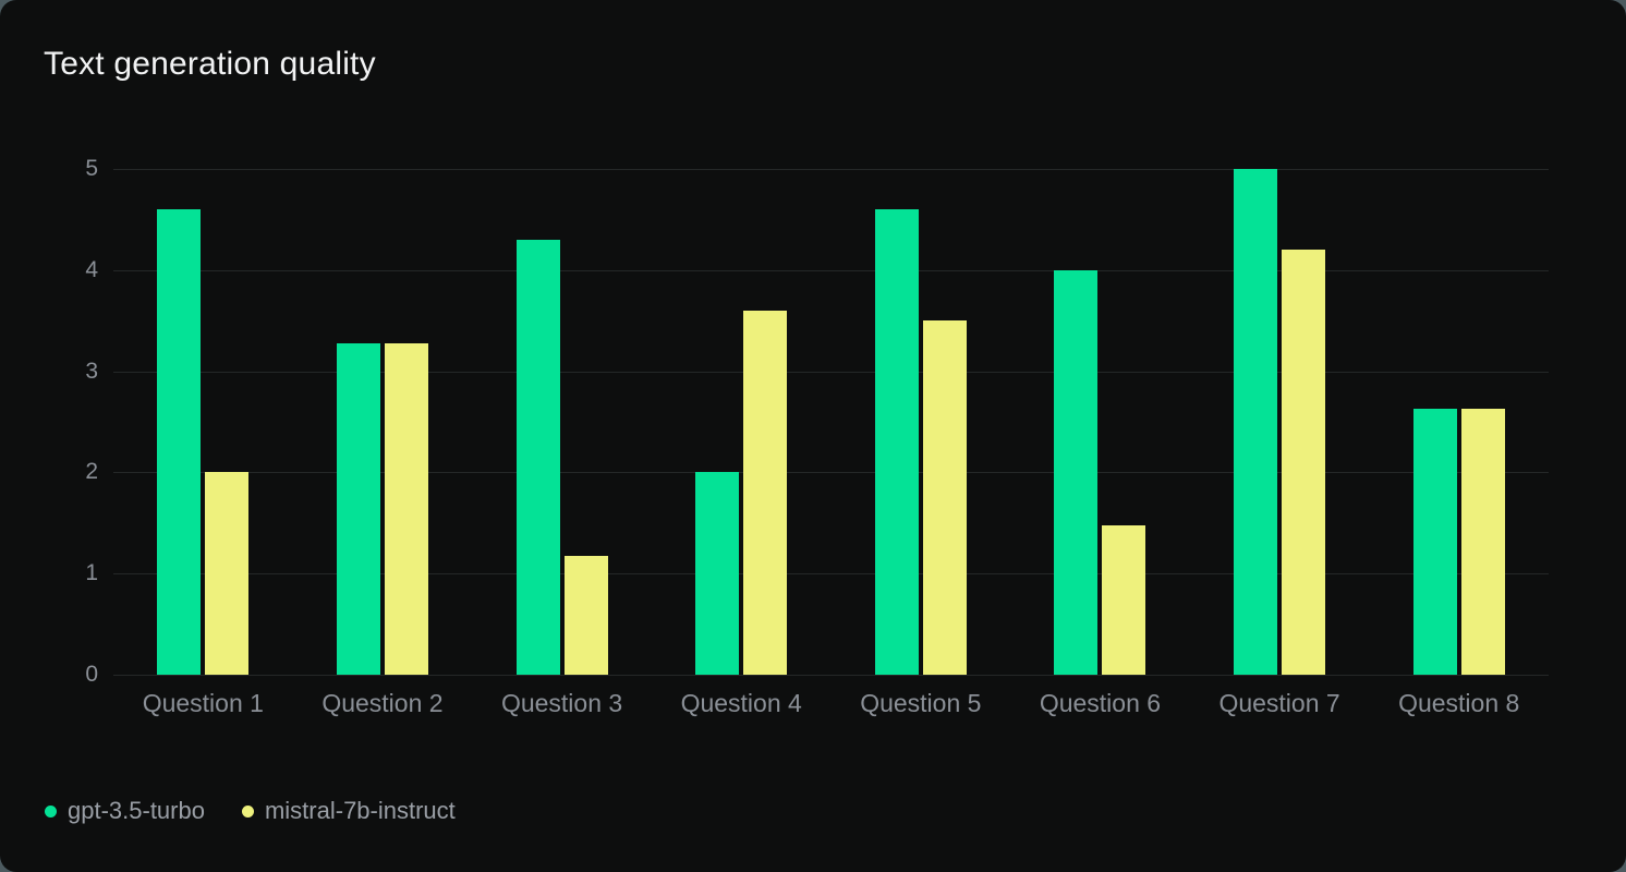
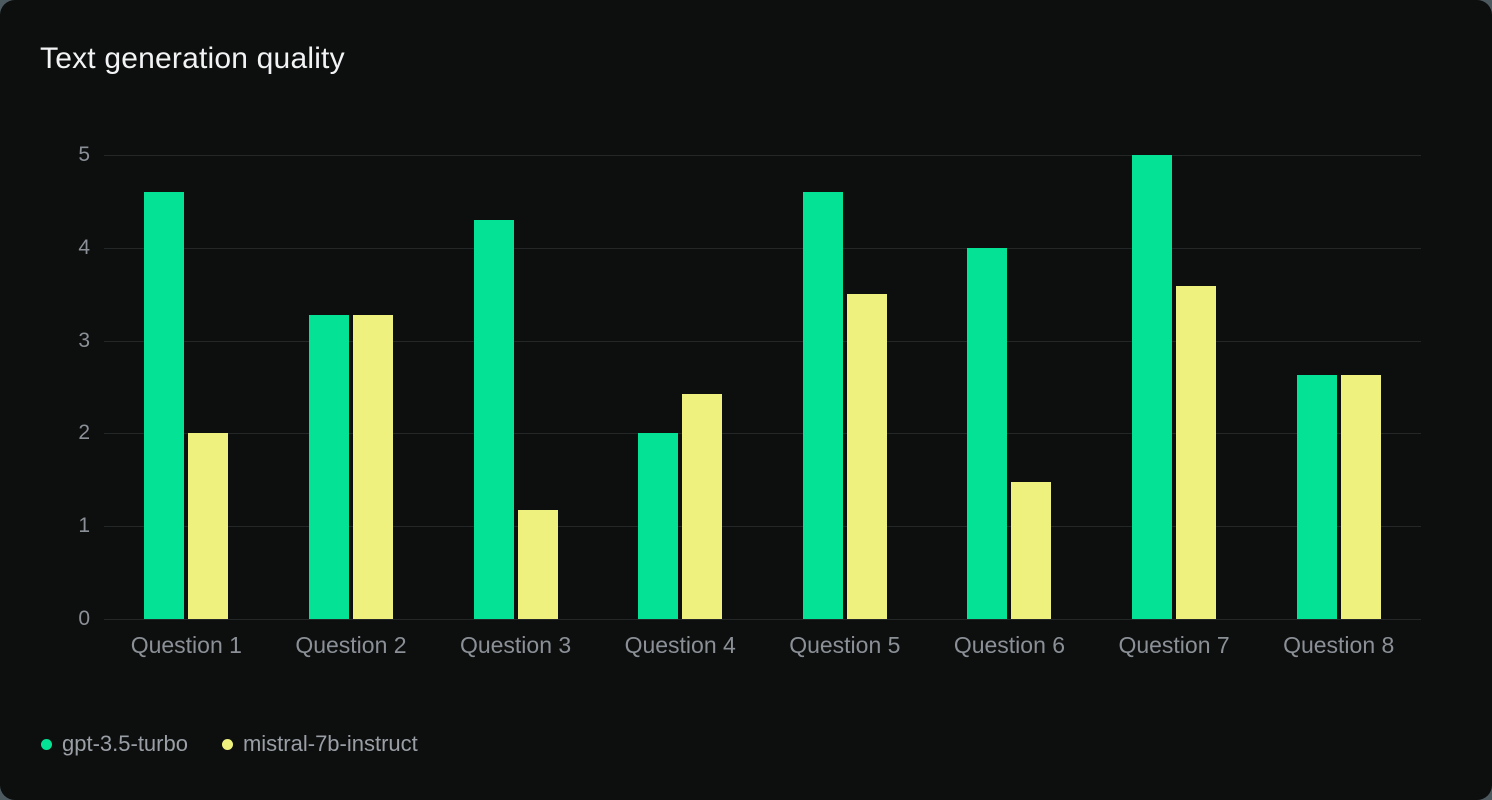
mistral-7b-instruct/Question 4: 3.6 -> 2.4
mistral-7b-instruct/Question 7: 4.2 -> 3.6
